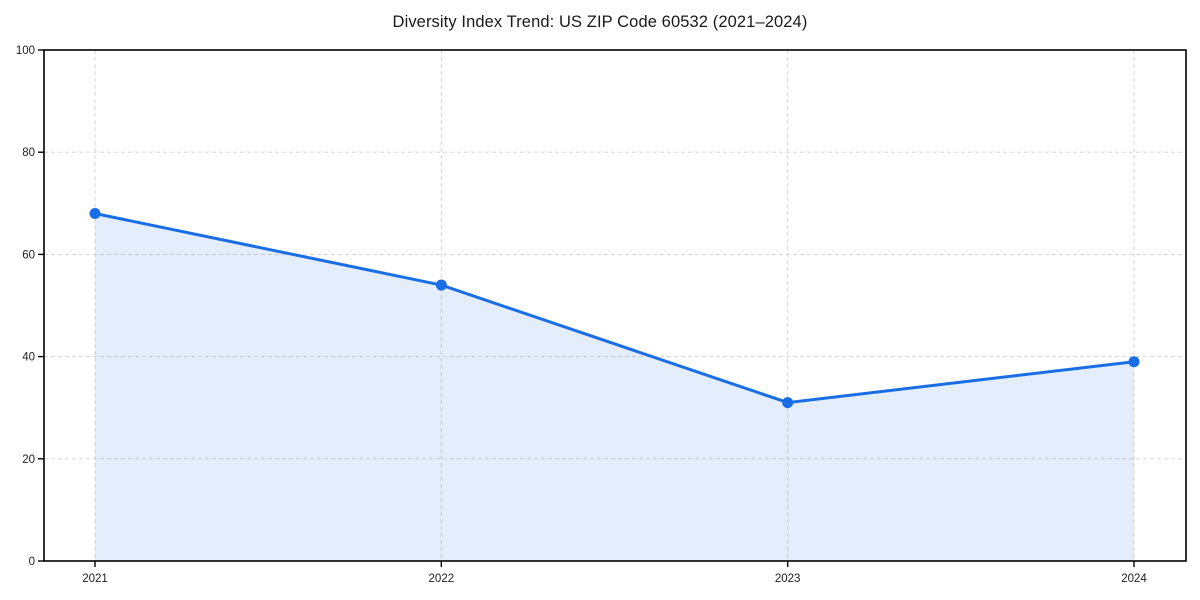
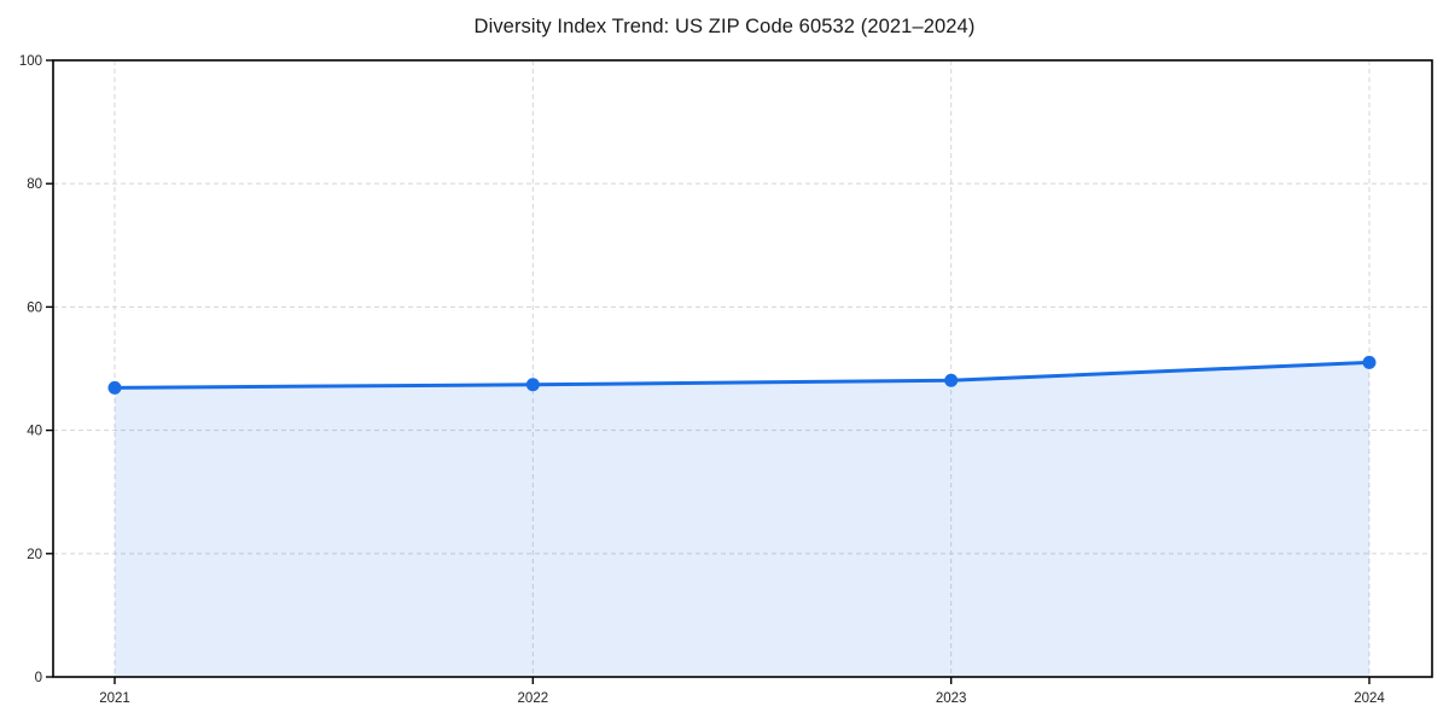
2021: 68 -> 47
2022: 54 -> 47
2023: 31 -> 48
2024: 39 -> 51
